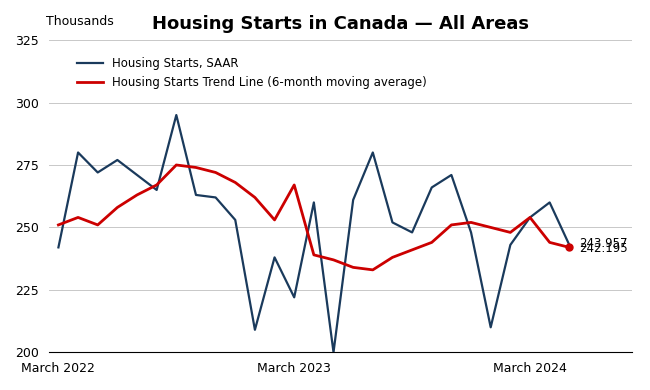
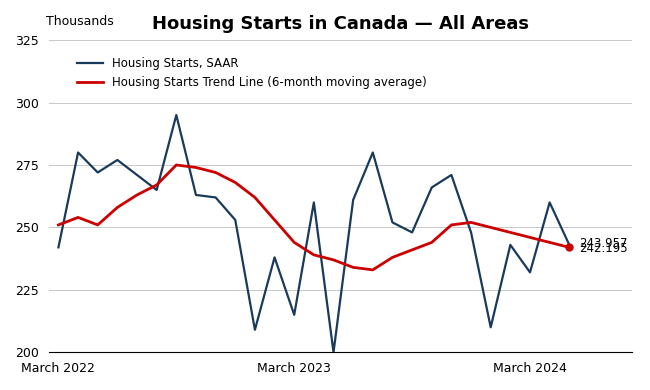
Housing Starts, SAAR/March 2023: 222 -> 215
Housing Starts Trend Line (6-month moving average)/March 2023: 267 -> 244
Housing Starts, SAAR/March 2024: 254 -> 232
Housing Starts Trend Line (6-month moving average)/March 2024: 254 -> 246
